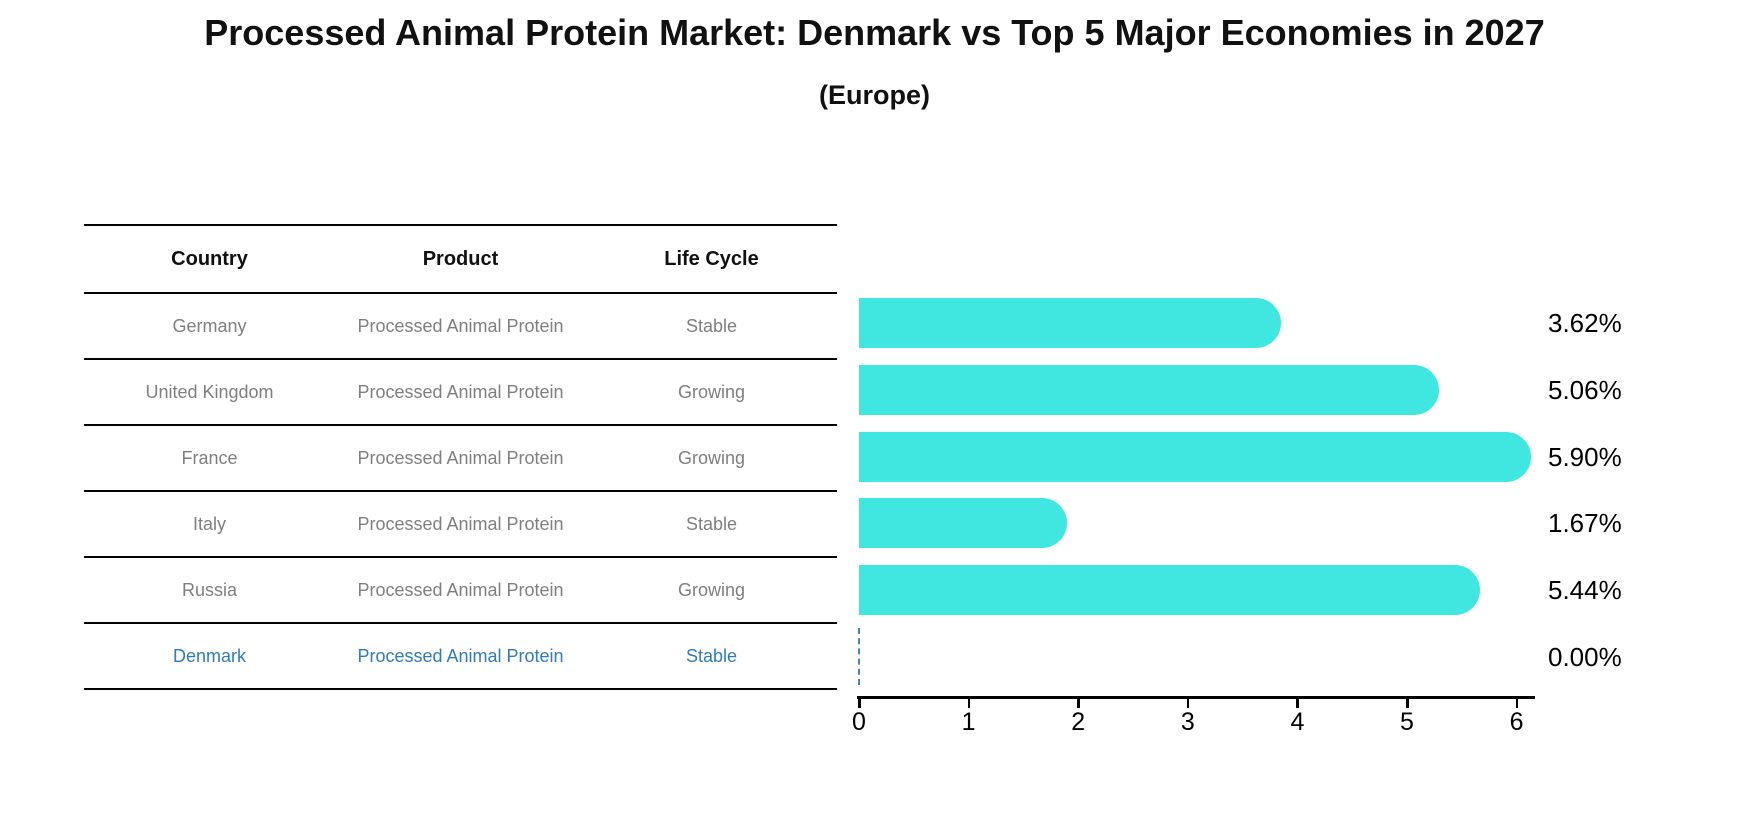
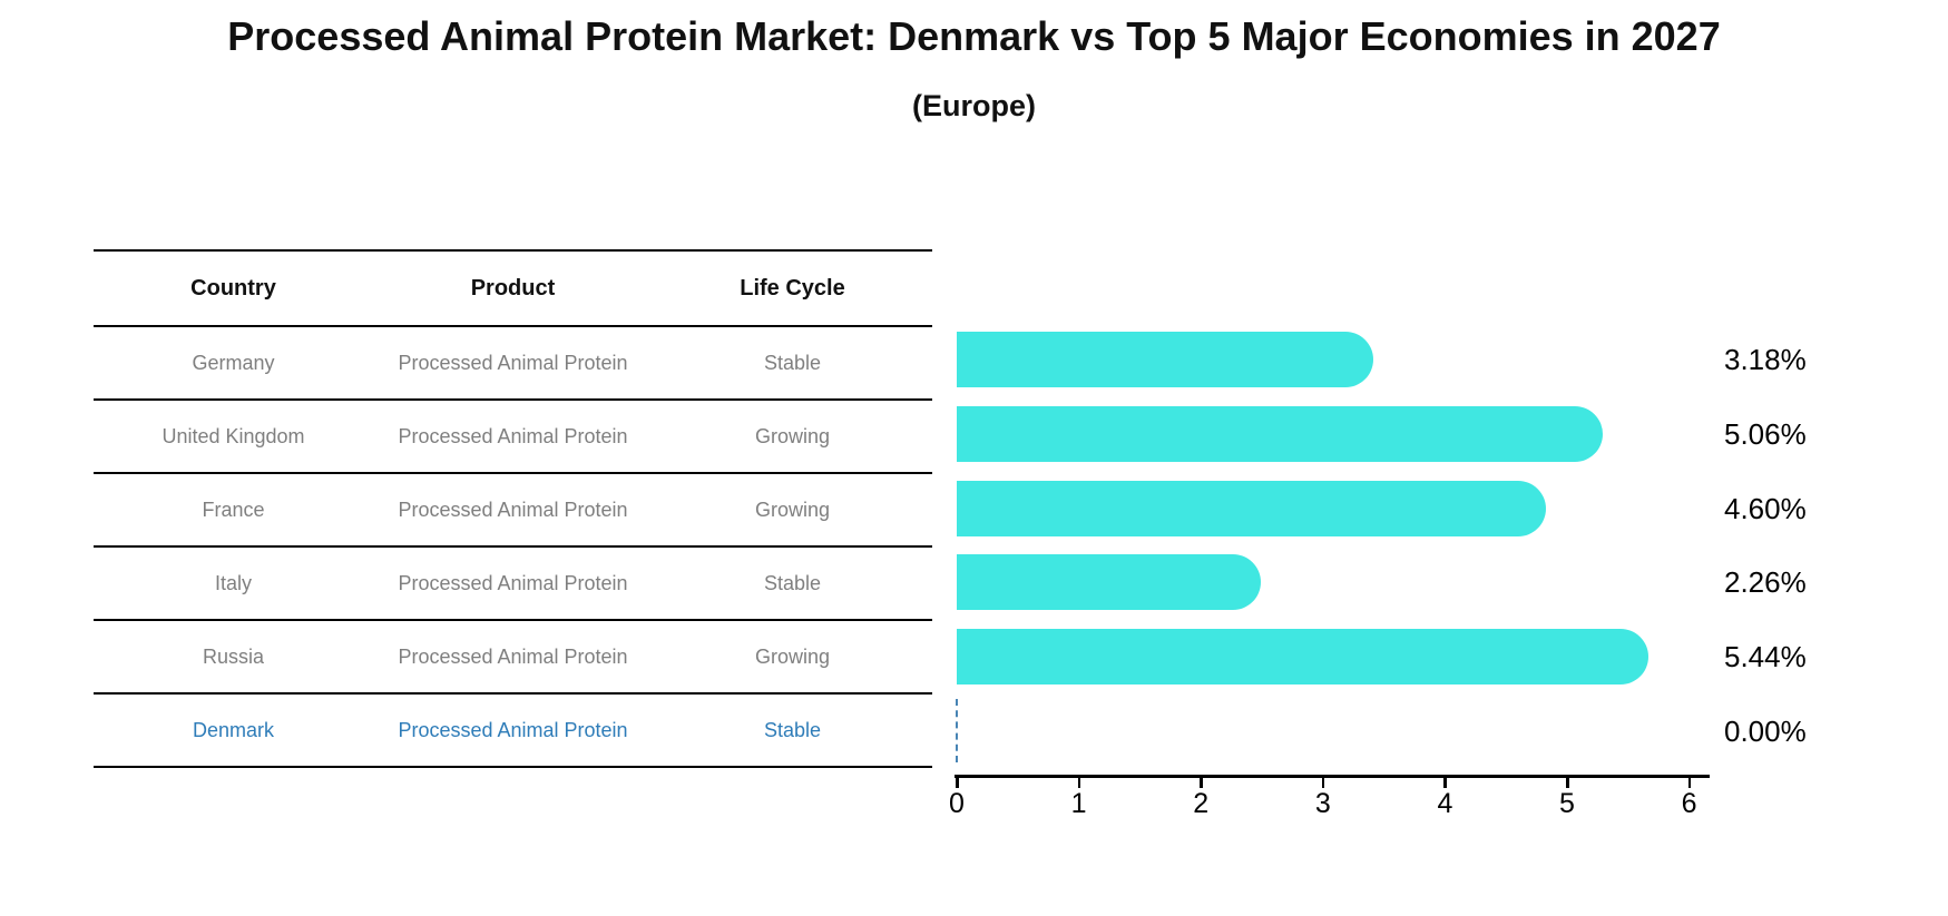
Germany: 3.62% -> 3.18%
France: 5.90% -> 4.60%
Italy: 1.67% -> 2.26%
